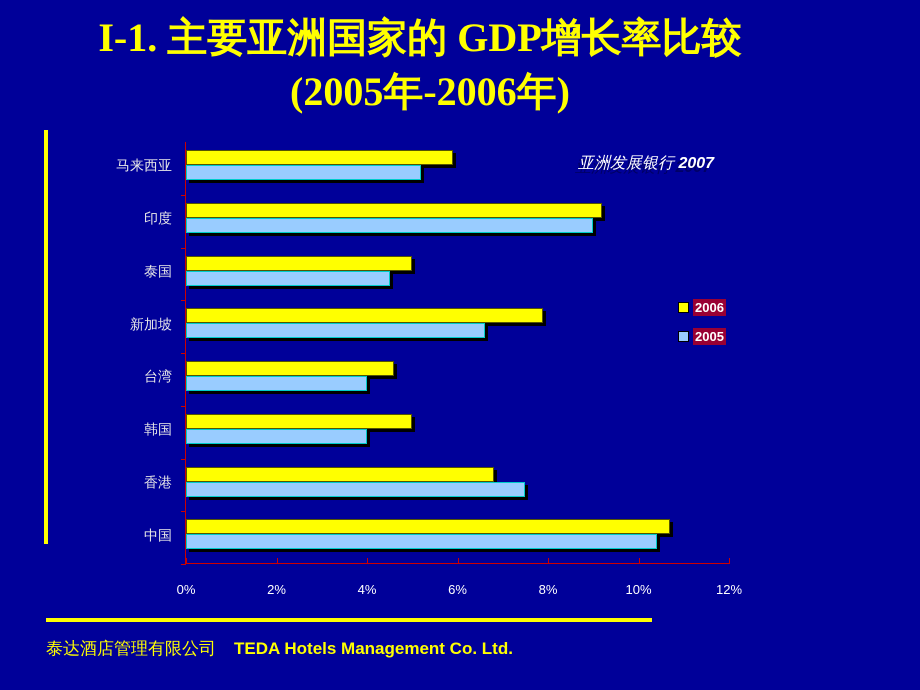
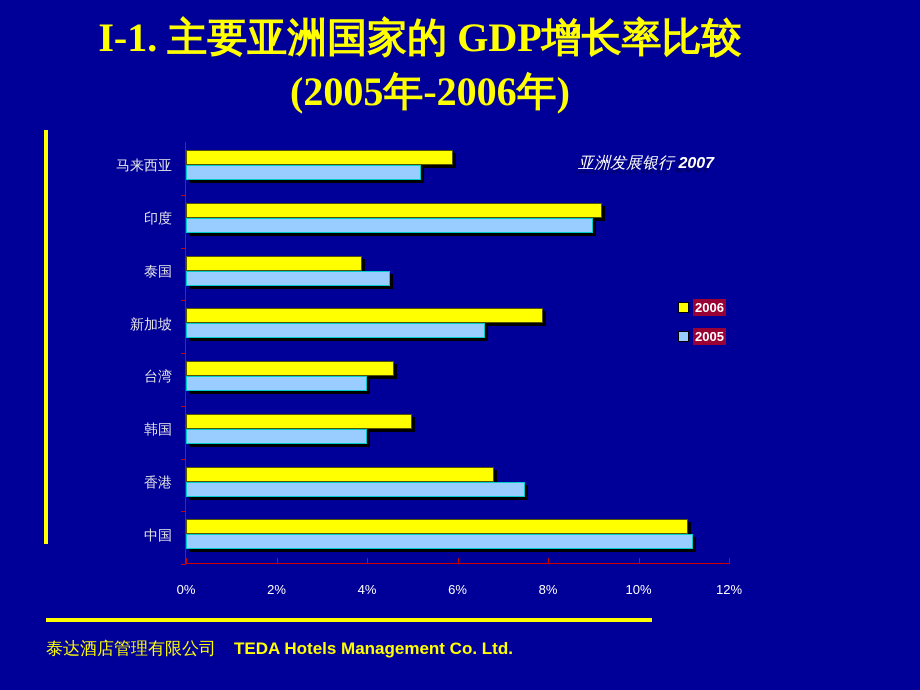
2006/泰国: 5.0% -> 3.9%
2006/中国: 10.7% -> 11.1%
2005/中国: 10.4% -> 11.2%
